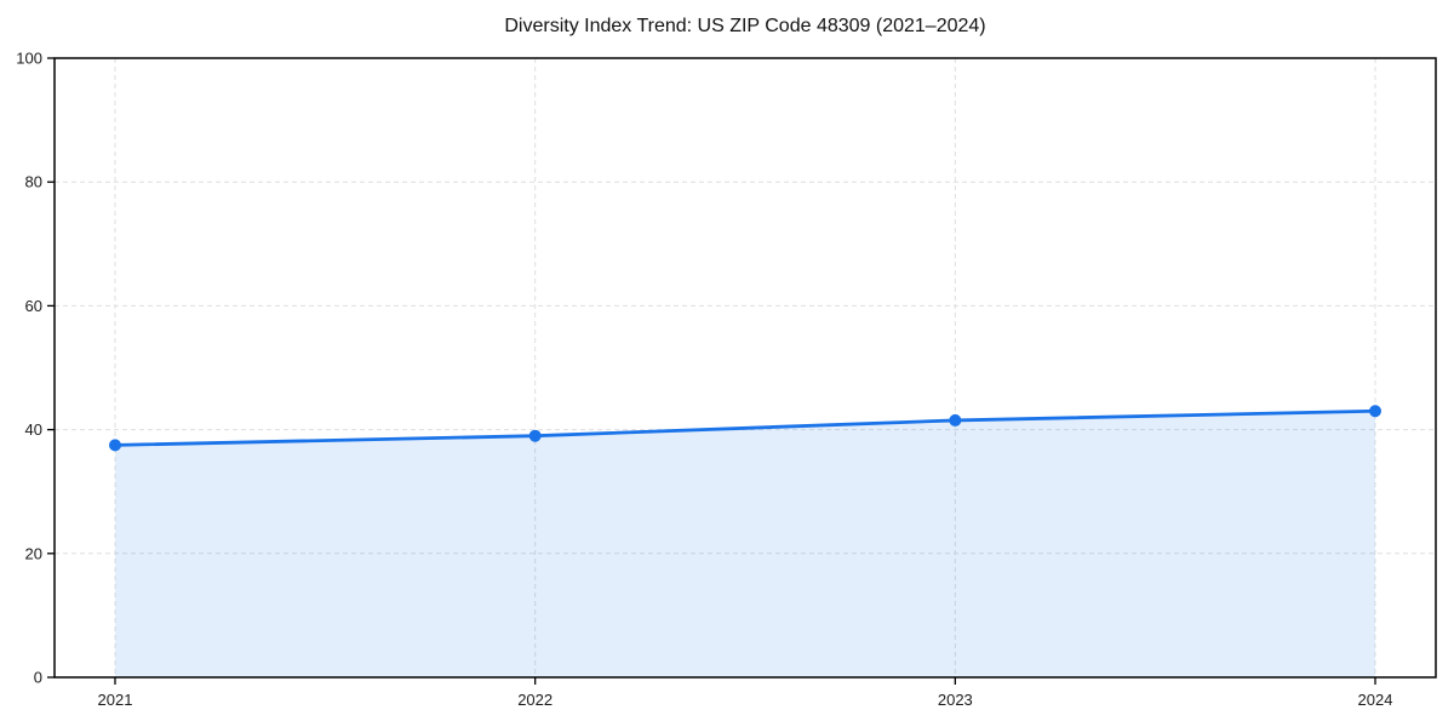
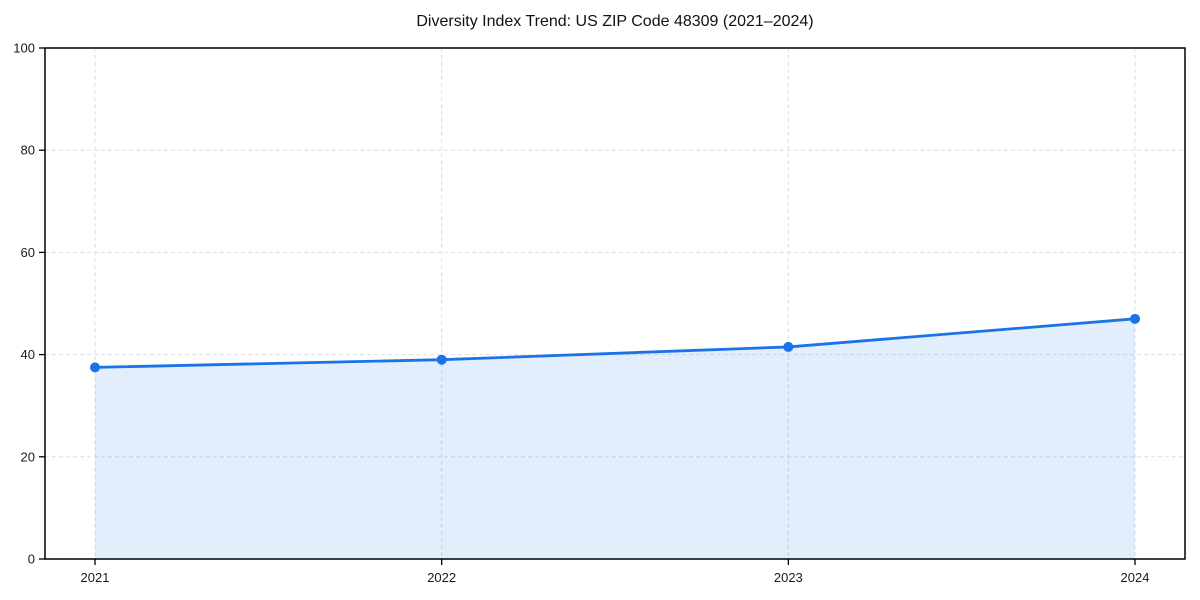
2024: 43 -> 47
